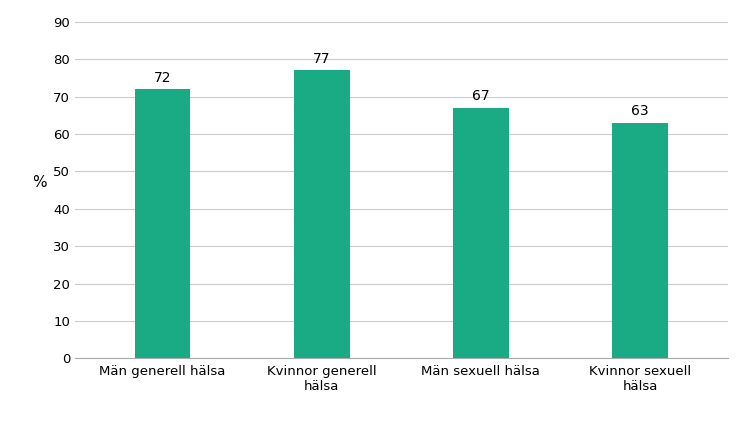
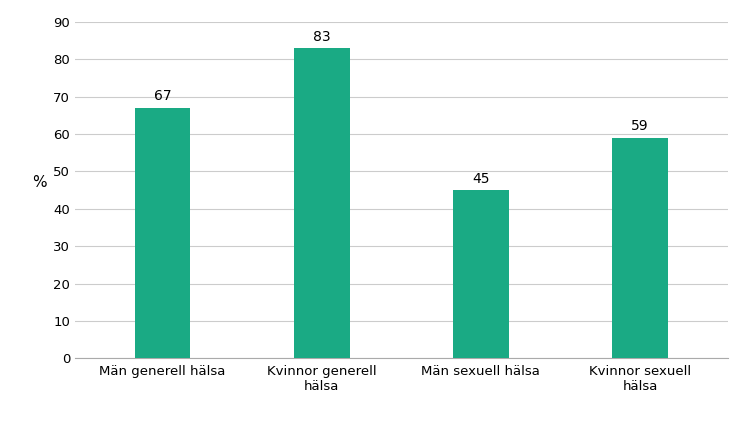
Män generell hälsa: 72 -> 67
Kvinnor generell hälsa: 77 -> 83
Män sexuell hälsa: 67 -> 45
Kvinnor sexuell hälsa: 63 -> 59
